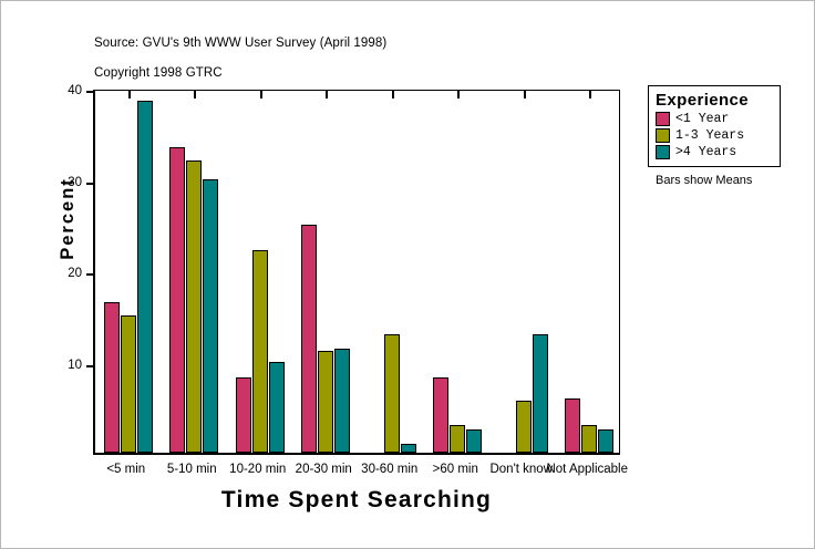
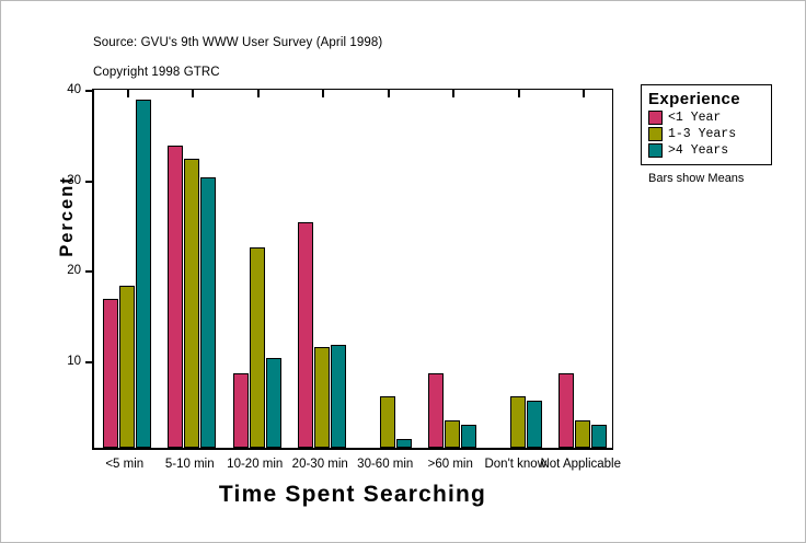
1-3 Years/<5 min: 15 -> 18
1-3 Years/30-60 min: 13 -> 6
>4 Years/Don't know: 13 -> 5
<1 Year/Not Applicable: 6 -> 8
